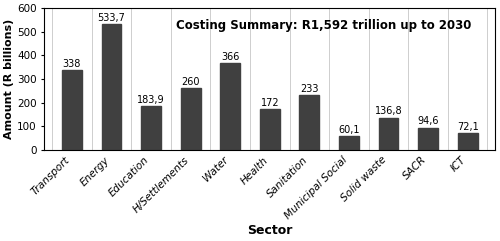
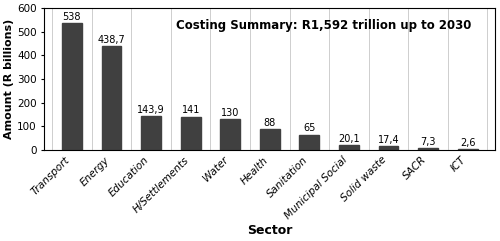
Transport: 338 -> 538
Energy: 533,7 -> 438,7
Education: 183,9 -> 143,9
H/Settlements: 260 -> 141
Water: 366 -> 130
Health: 172 -> 88
Sanitation: 233 -> 65
Municipal Social: 60,1 -> 20,1
Solid waste: 136,8 -> 17,4
SACR: 94,6 -> 7,3
ICT: 72,1 -> 2,6
